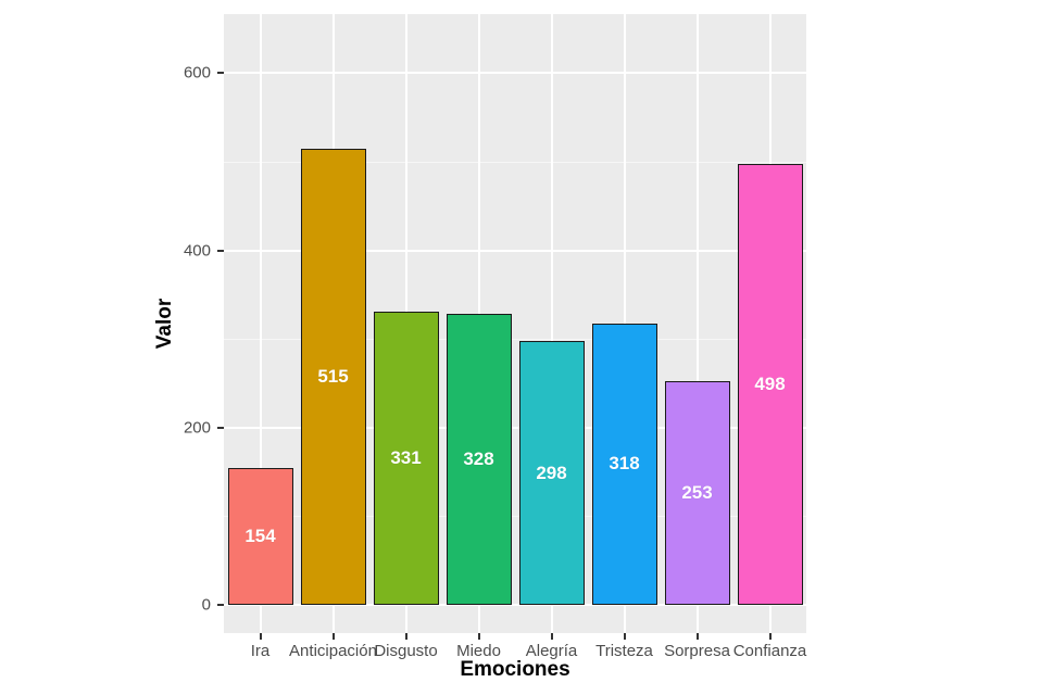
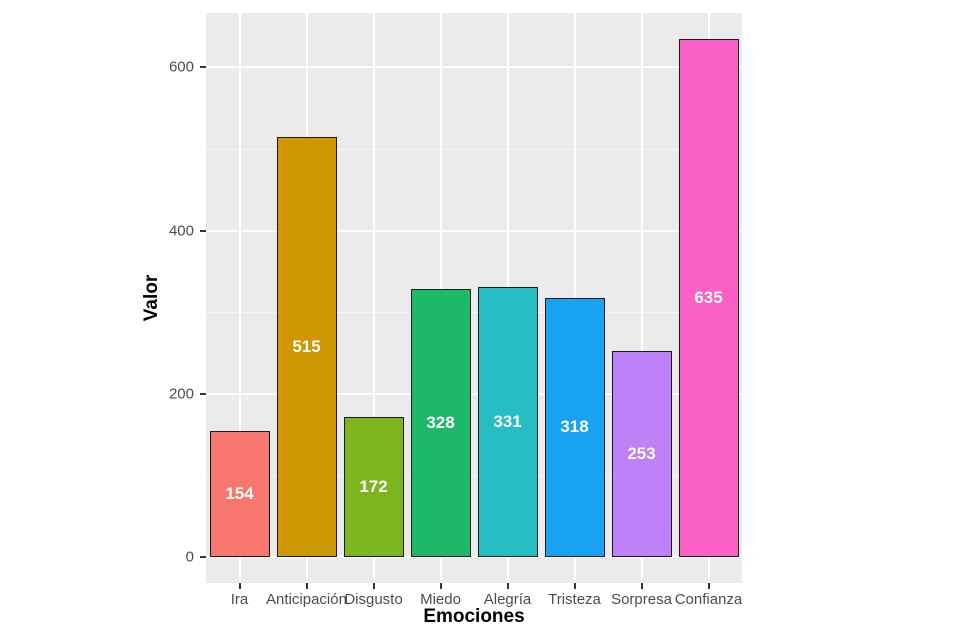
Disgusto: 331 -> 172
Alegría: 298 -> 331
Confianza: 498 -> 635
